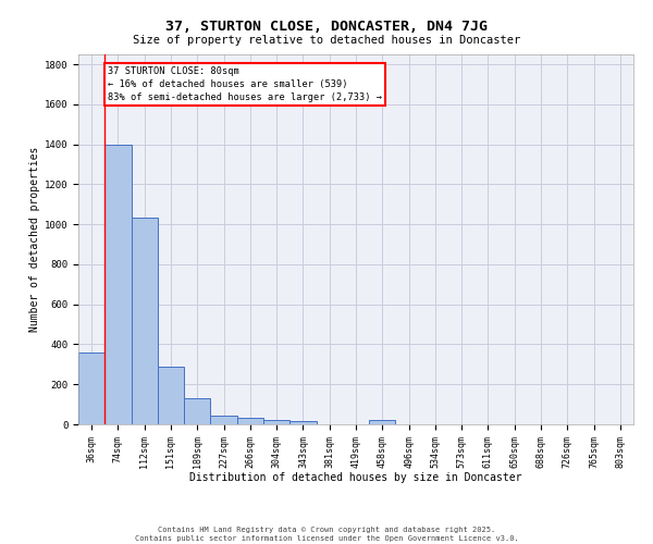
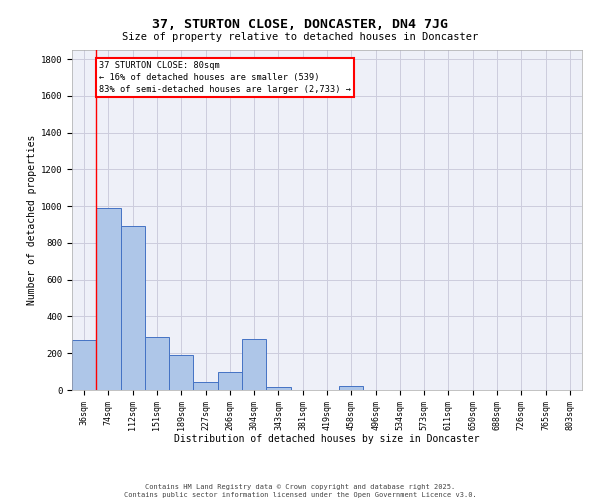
36sqm: 360 -> 270
74sqm: 1400 -> 990
112sqm: 1040 -> 890
189sqm: 130 -> 190
266sqm: 40 -> 100
304sqm: 20 -> 280
